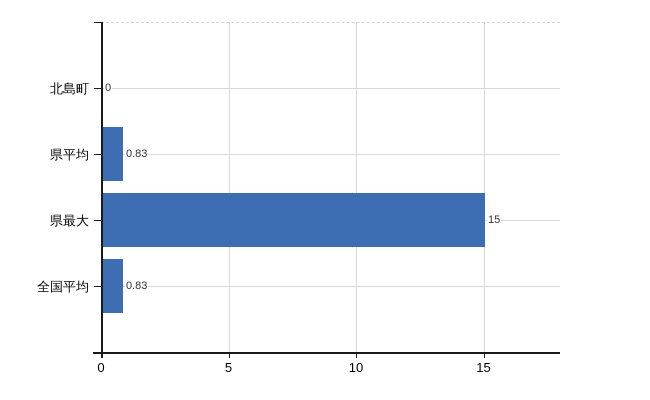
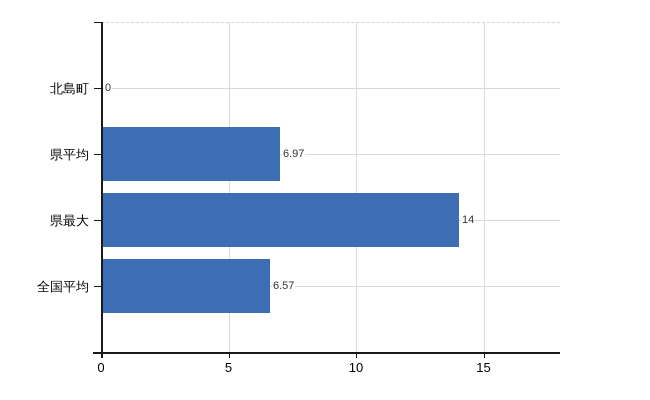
県平均: 0.83 -> 6.97
県最大: 15 -> 14
全国平均: 0.83 -> 6.57
